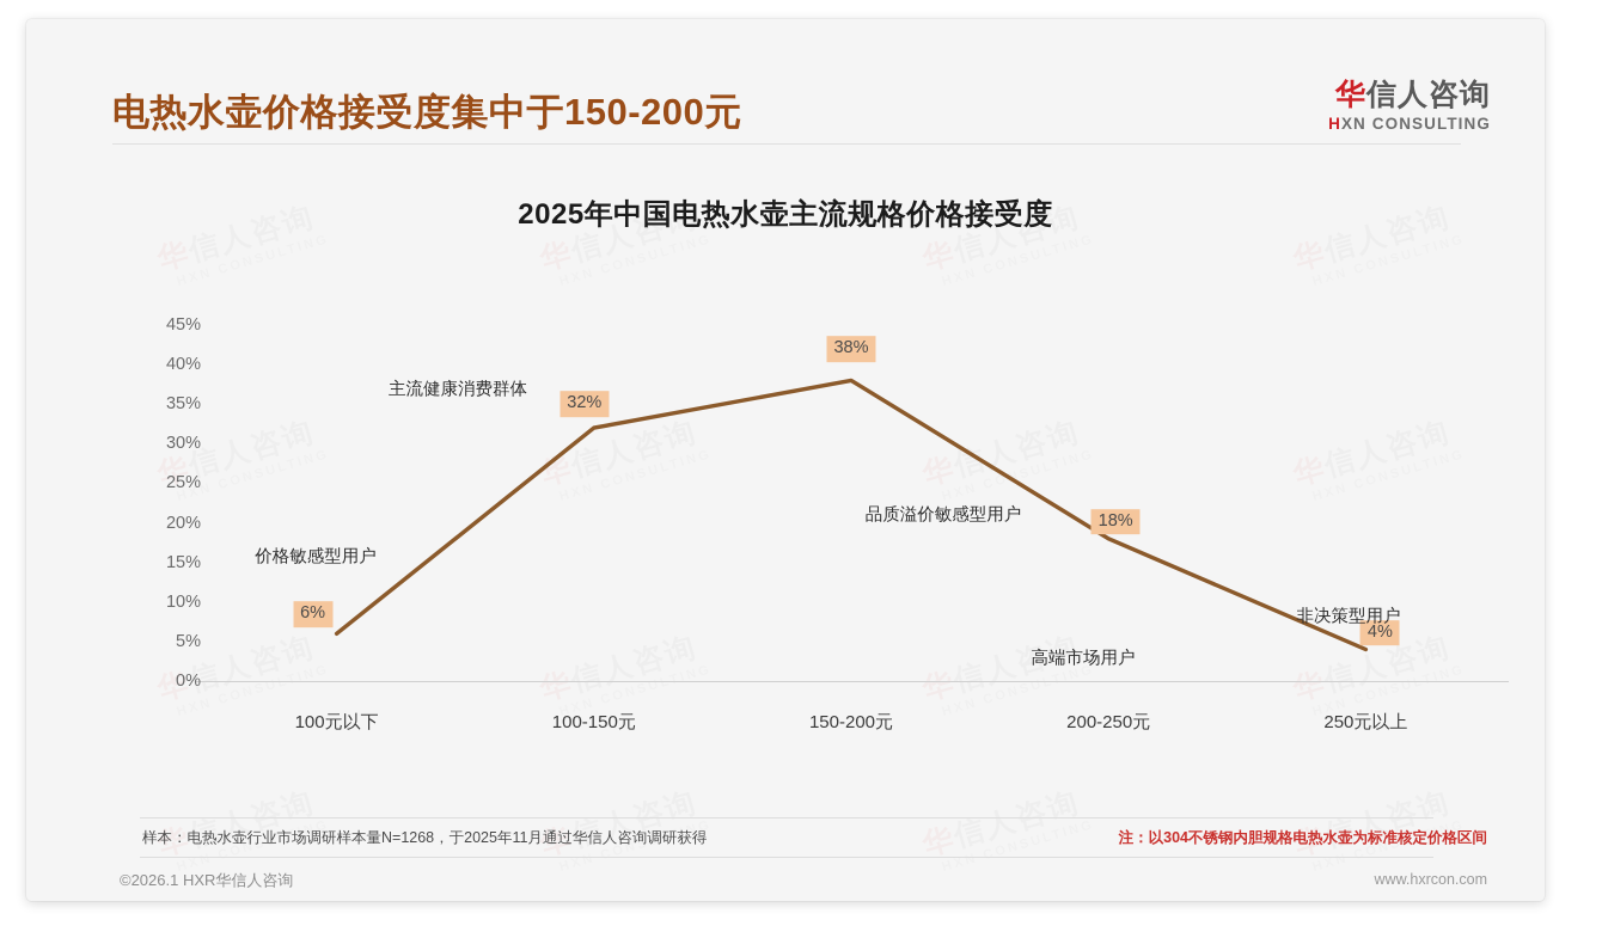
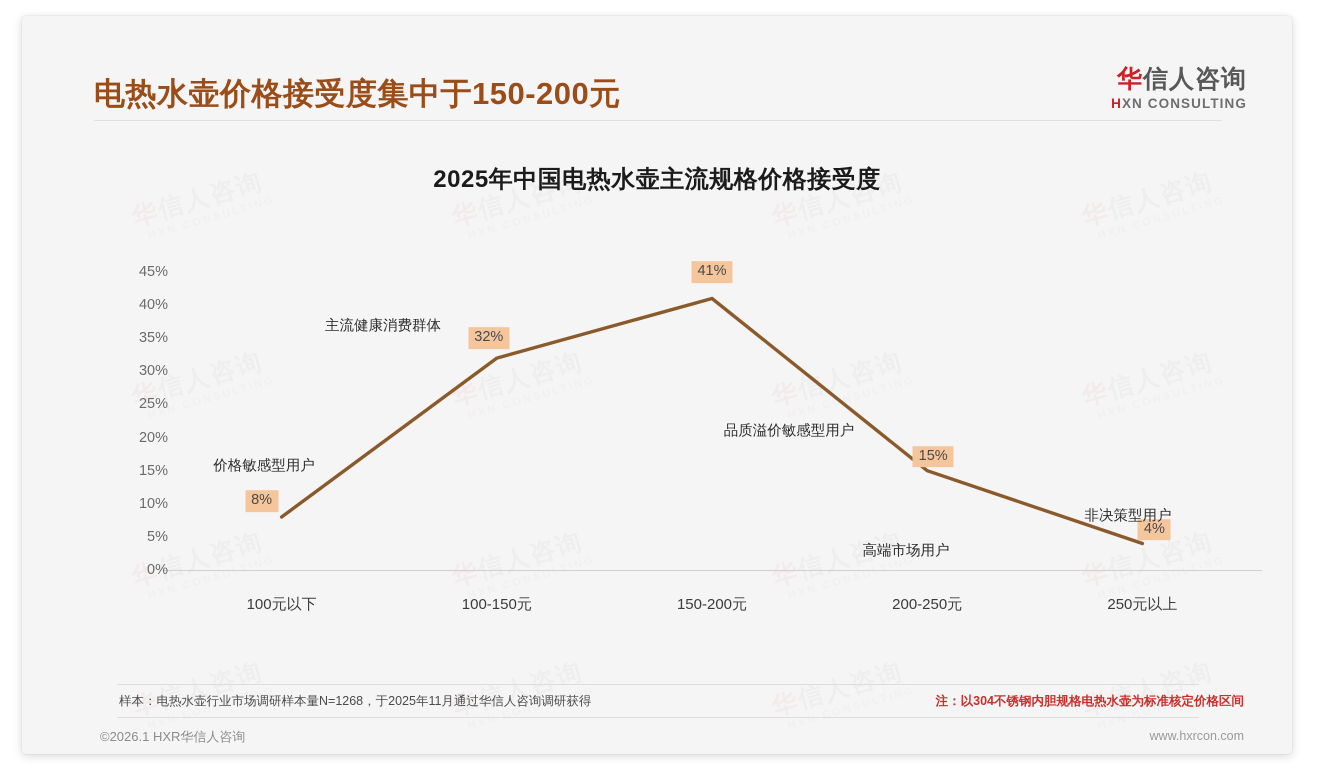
100元以下: 6% -> 8%
150-200元: 38% -> 41%
200-250元: 18% -> 15%
